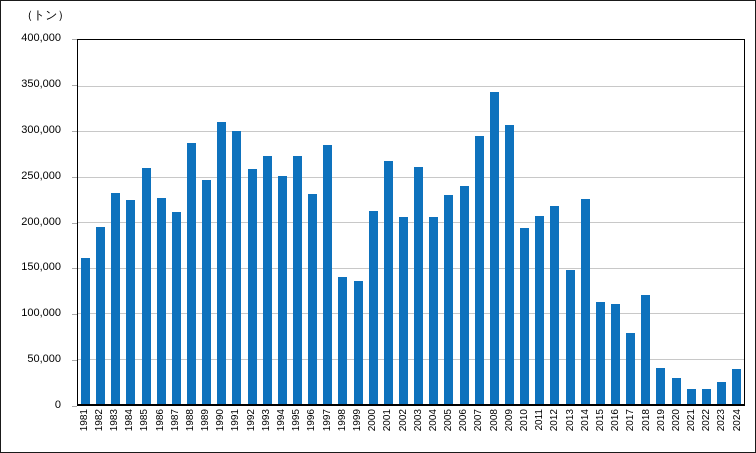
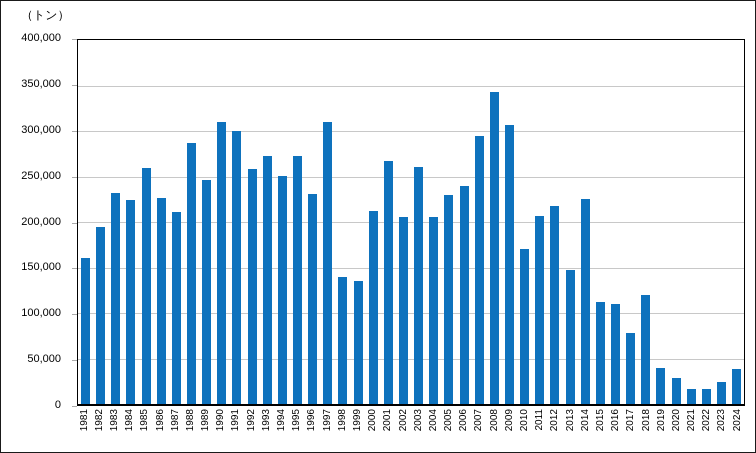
1997: 280000 -> 310000
2010: 190000 -> 170000
